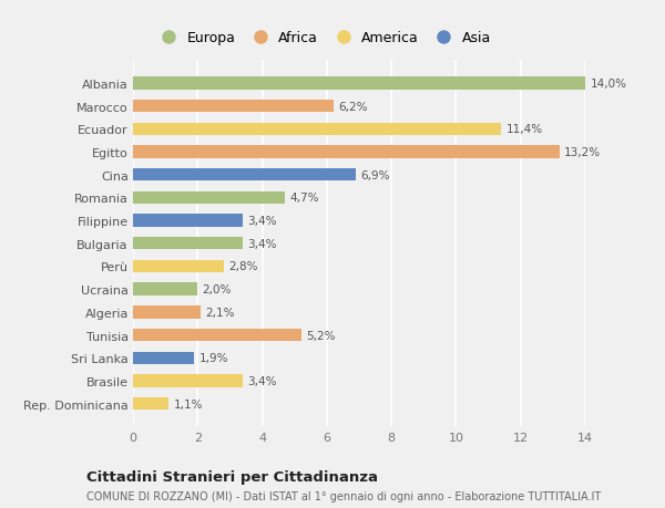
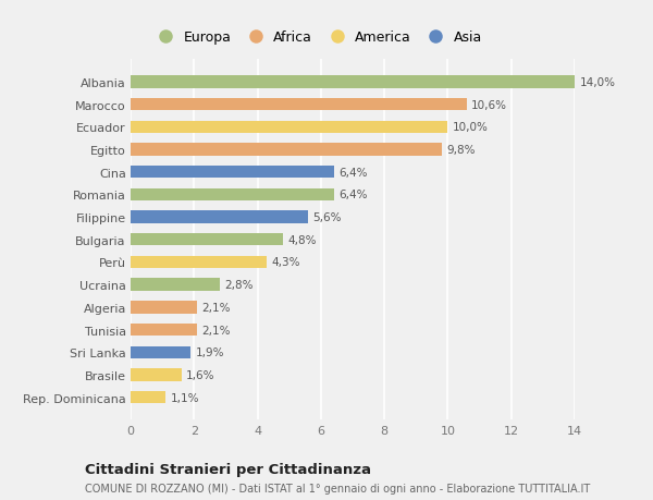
Marocco: 6,2% -> 10,6%
Ecuador: 11,4% -> 10,0%
Egitto: 13,2% -> 9,8%
Cina: 6,9% -> 6,4%
Romania: 4,7% -> 6,4%
Filippine: 3,4% -> 5,6%
Bulgaria: 3,4% -> 4,8%
Perù: 2,8% -> 4,3%
Ucraina: 2,0% -> 2,8%
Tunisia: 5,2% -> 2,1%
Brasile: 3,4% -> 1,6%
